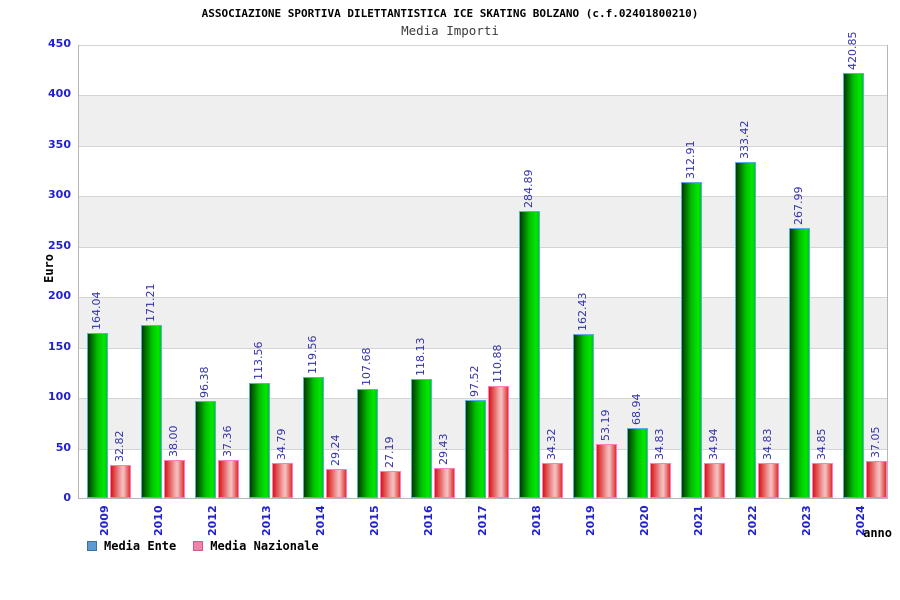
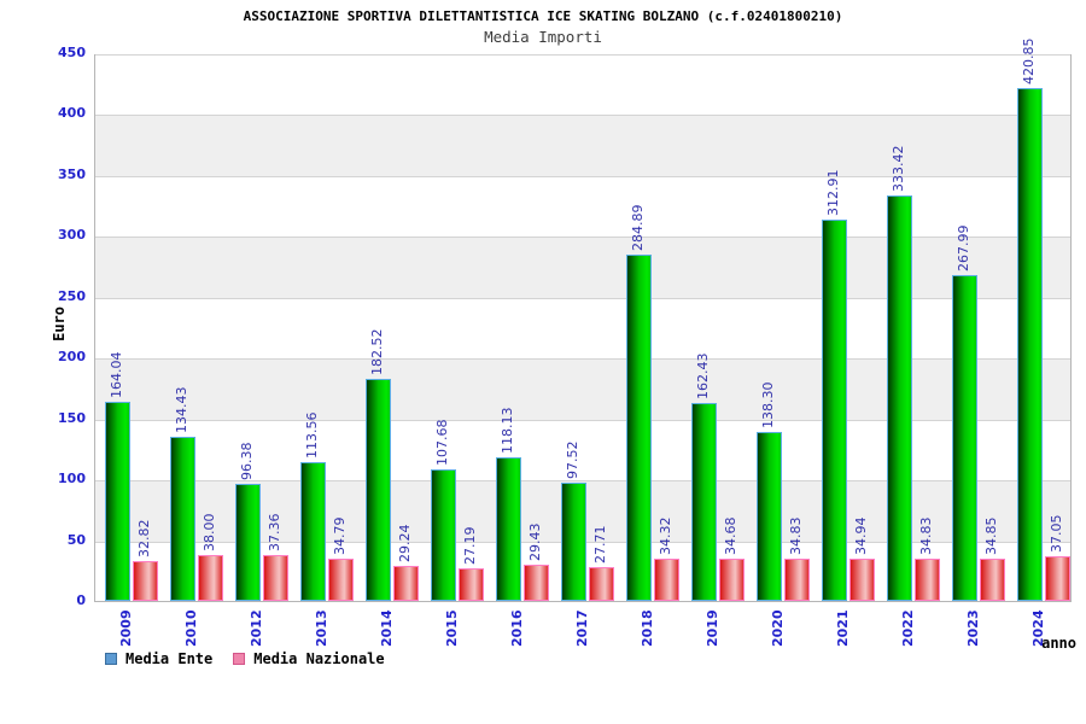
Media Ente/2010: 171.21 -> 134.43
Media Ente/2014: 119.56 -> 182.52
Media Nazionale/2017: 110.88 -> 27.71
Media Nazionale/2019: 53.19 -> 34.68
Media Ente/2020: 68.94 -> 138.30
